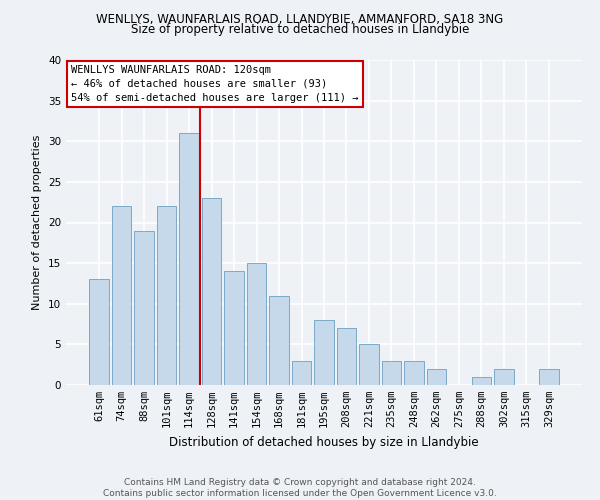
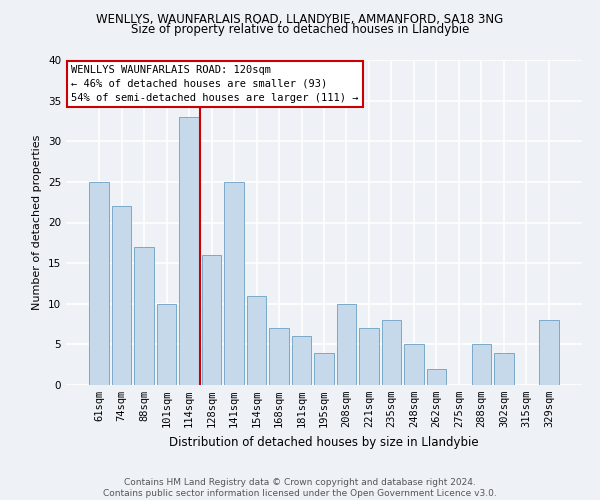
61sqm: 13 -> 25
88sqm: 19 -> 17
101sqm: 22 -> 10
114sqm: 31 -> 33
128sqm: 23 -> 16
141sqm: 14 -> 25
154sqm: 15 -> 11
168sqm: 11 -> 7
181sqm: 3 -> 6
195sqm: 8 -> 4
208sqm: 7 -> 10
221sqm: 5 -> 7
235sqm: 3 -> 8
248sqm: 3 -> 5
288sqm: 1 -> 5
302sqm: 2 -> 4
329sqm: 2 -> 8
